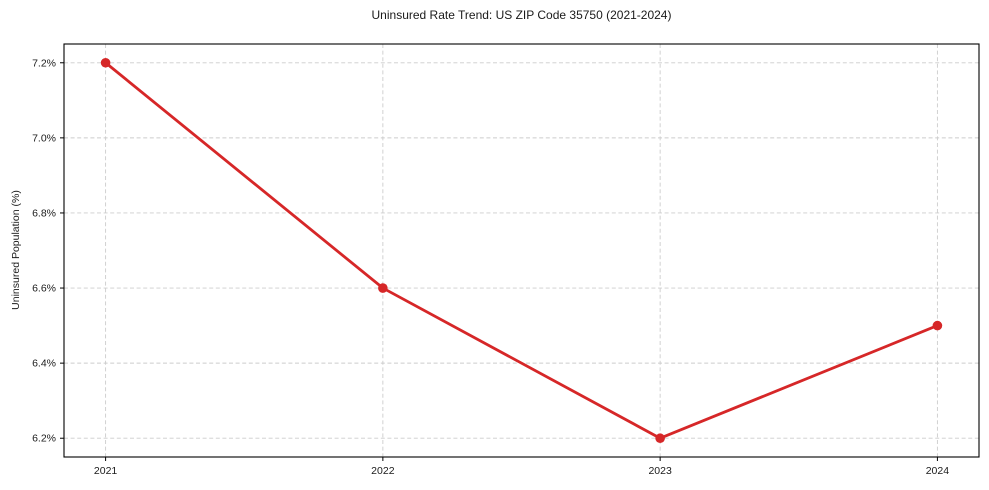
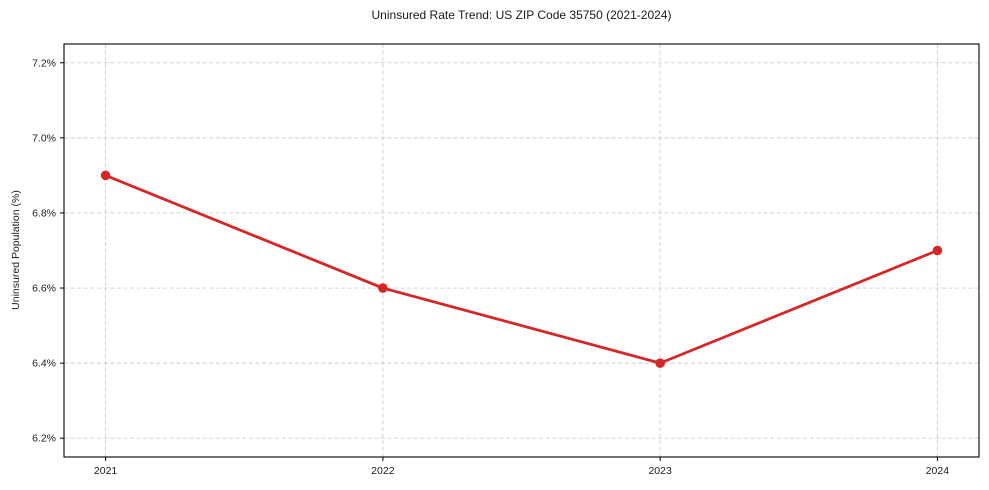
2021: 7.2% -> 6.9%
2023: 6.2% -> 6.4%
2024: 6.5% -> 6.7%
